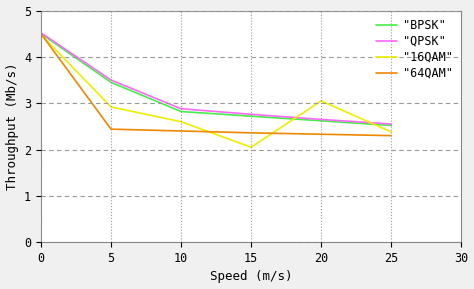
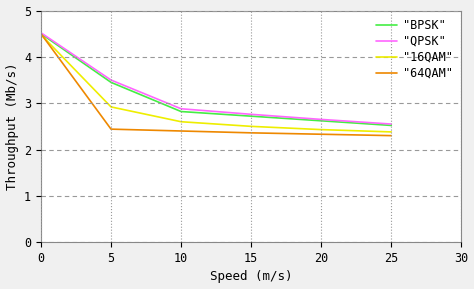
"16QAM"/15: 2.05 -> 2.50
"16QAM"/20: 3.05 -> 2.43
